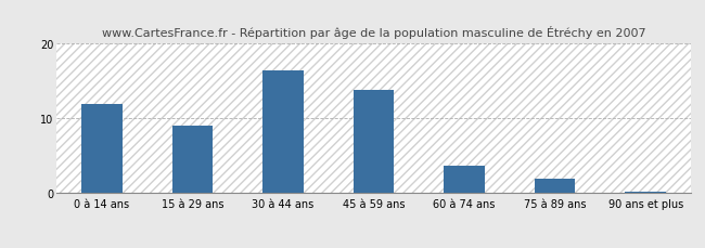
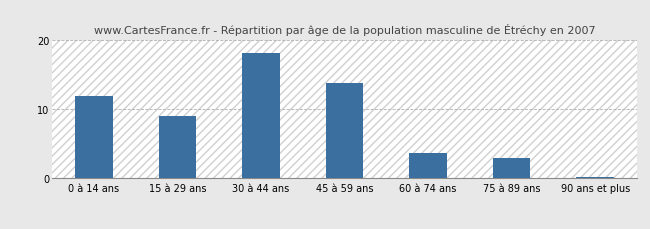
30 à 44 ans: 16.5 -> 18.2
75 à 89 ans: 2.0 -> 3.0
